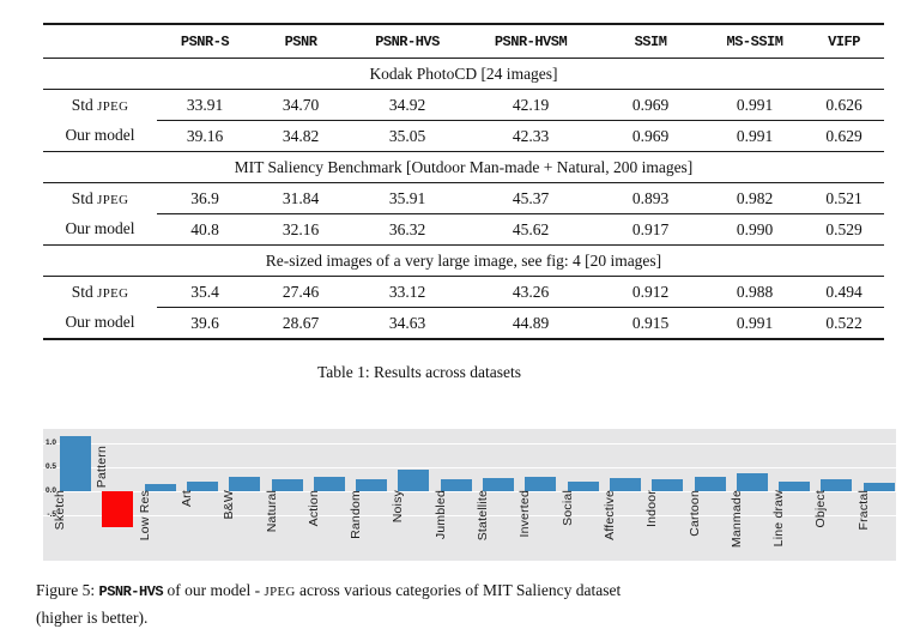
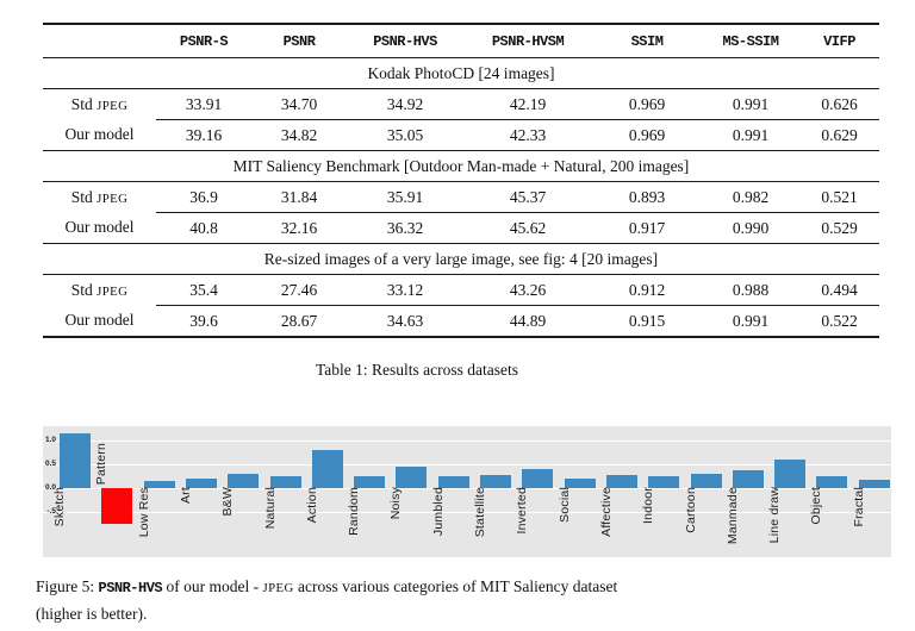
Action: 0.3 -> 0.8
Inverted: 0.3 -> 0.4
Line draw: 0.2 -> 0.6
